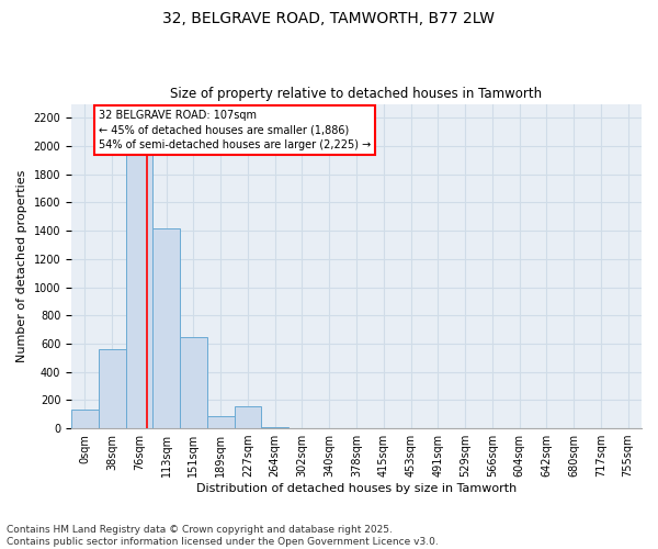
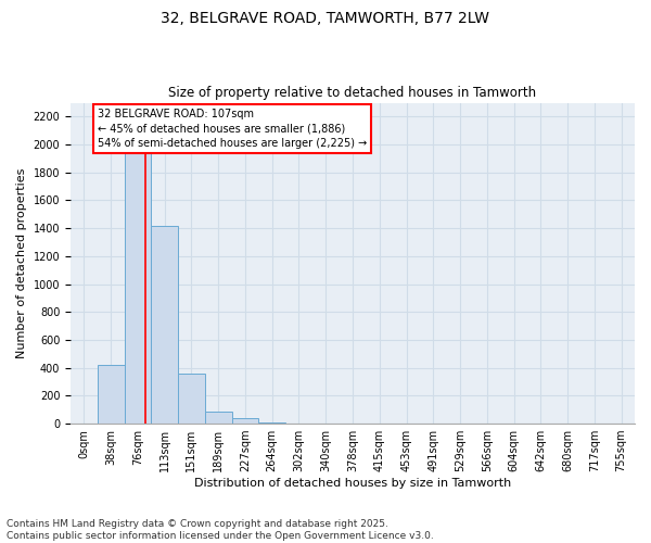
0sqm: 130 -> 0
38sqm: 560 -> 420
151sqm: 650 -> 360
227sqm: 160 -> 40
